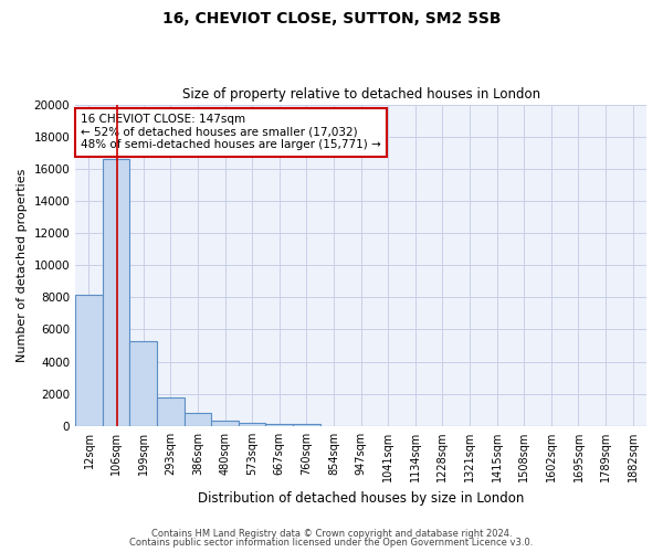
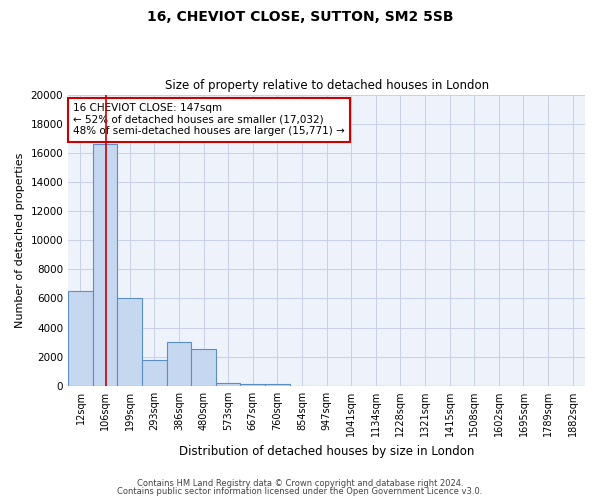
12sqm: 8200 -> 6500
199sqm: 5300 -> 6000
386sqm: 800 -> 3000
480sqm: 300 -> 2500
